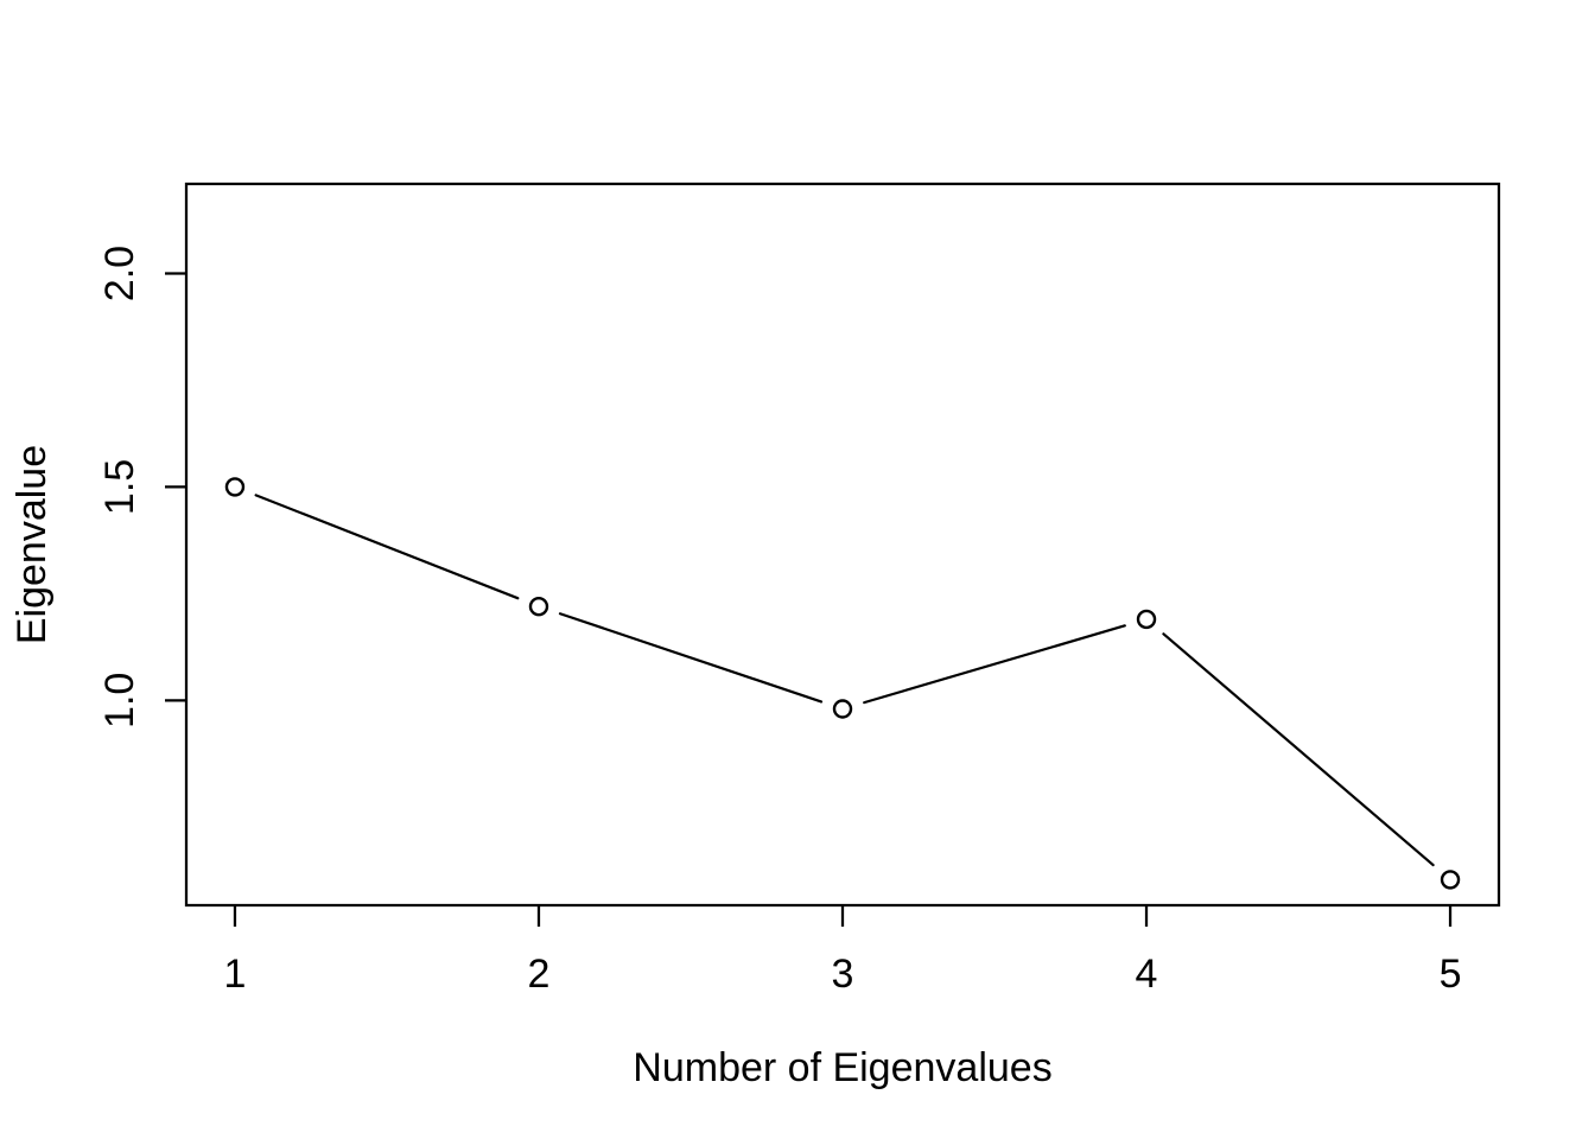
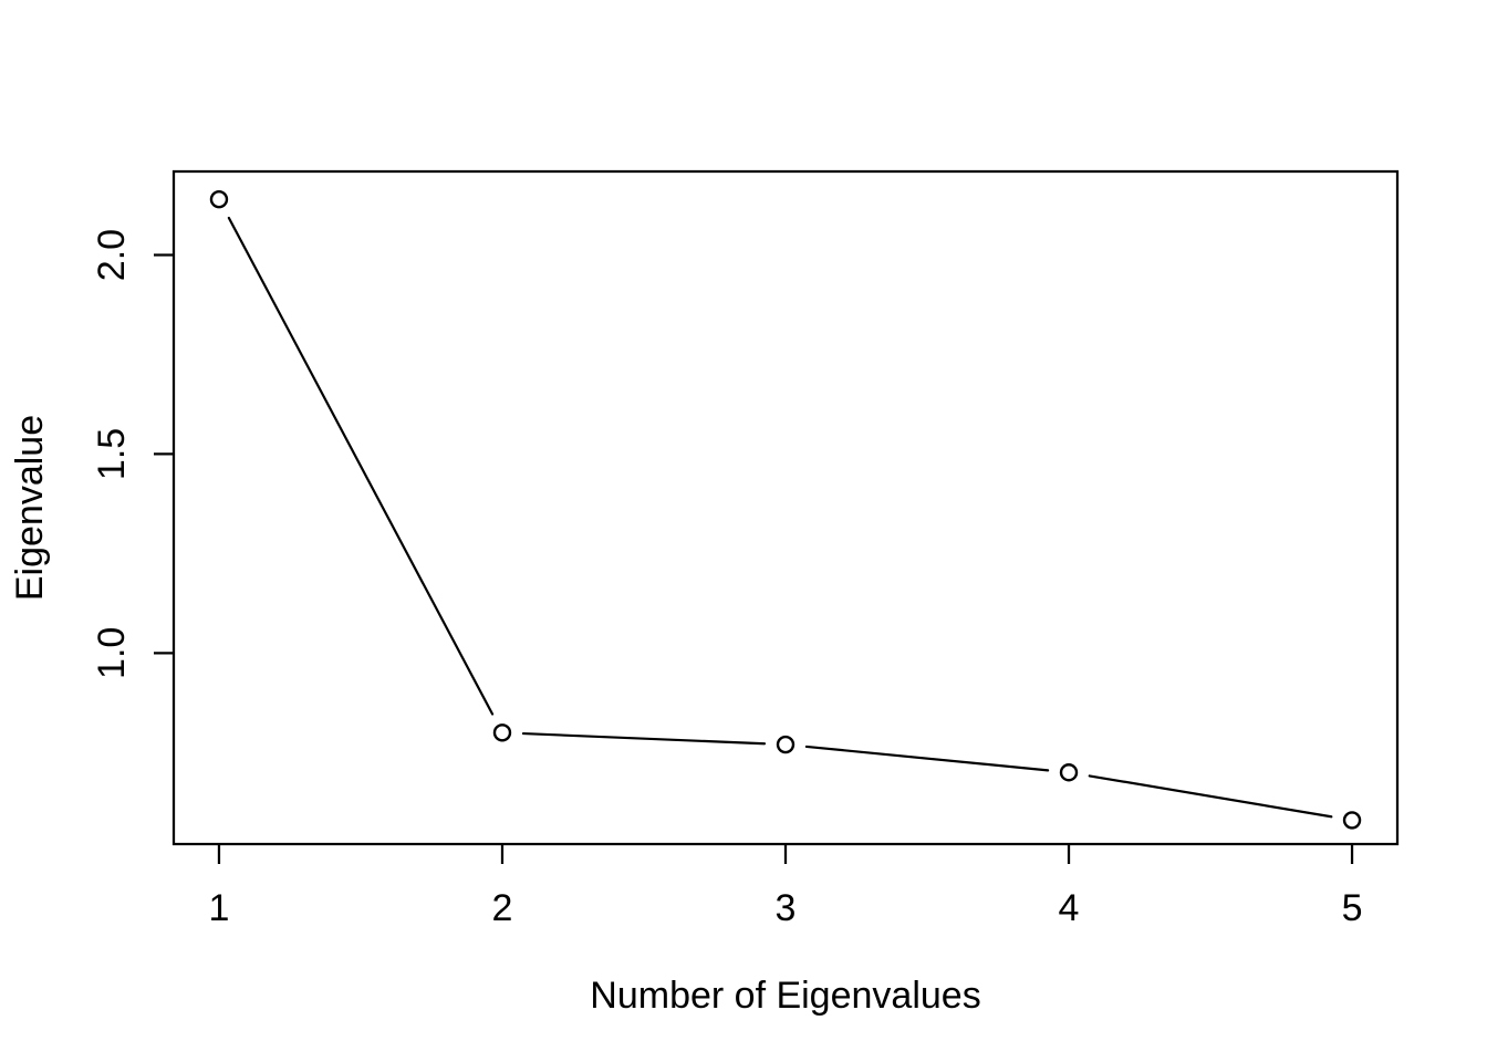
1: 1.50 -> 2.14
2: 1.22 -> 0.80
3: 0.98 -> 0.77
4: 1.19 -> 0.70
